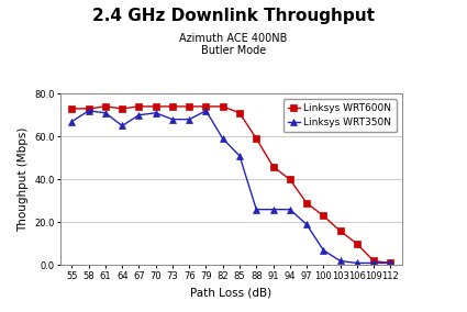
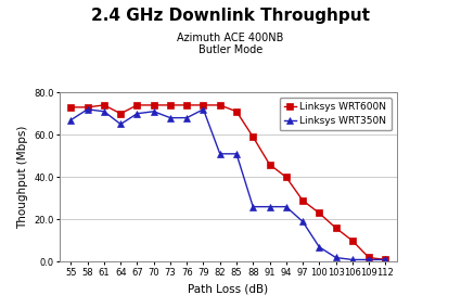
Linksys WRT600N/64: 73 -> 70
Linksys WRT350N/82: 59 -> 51
